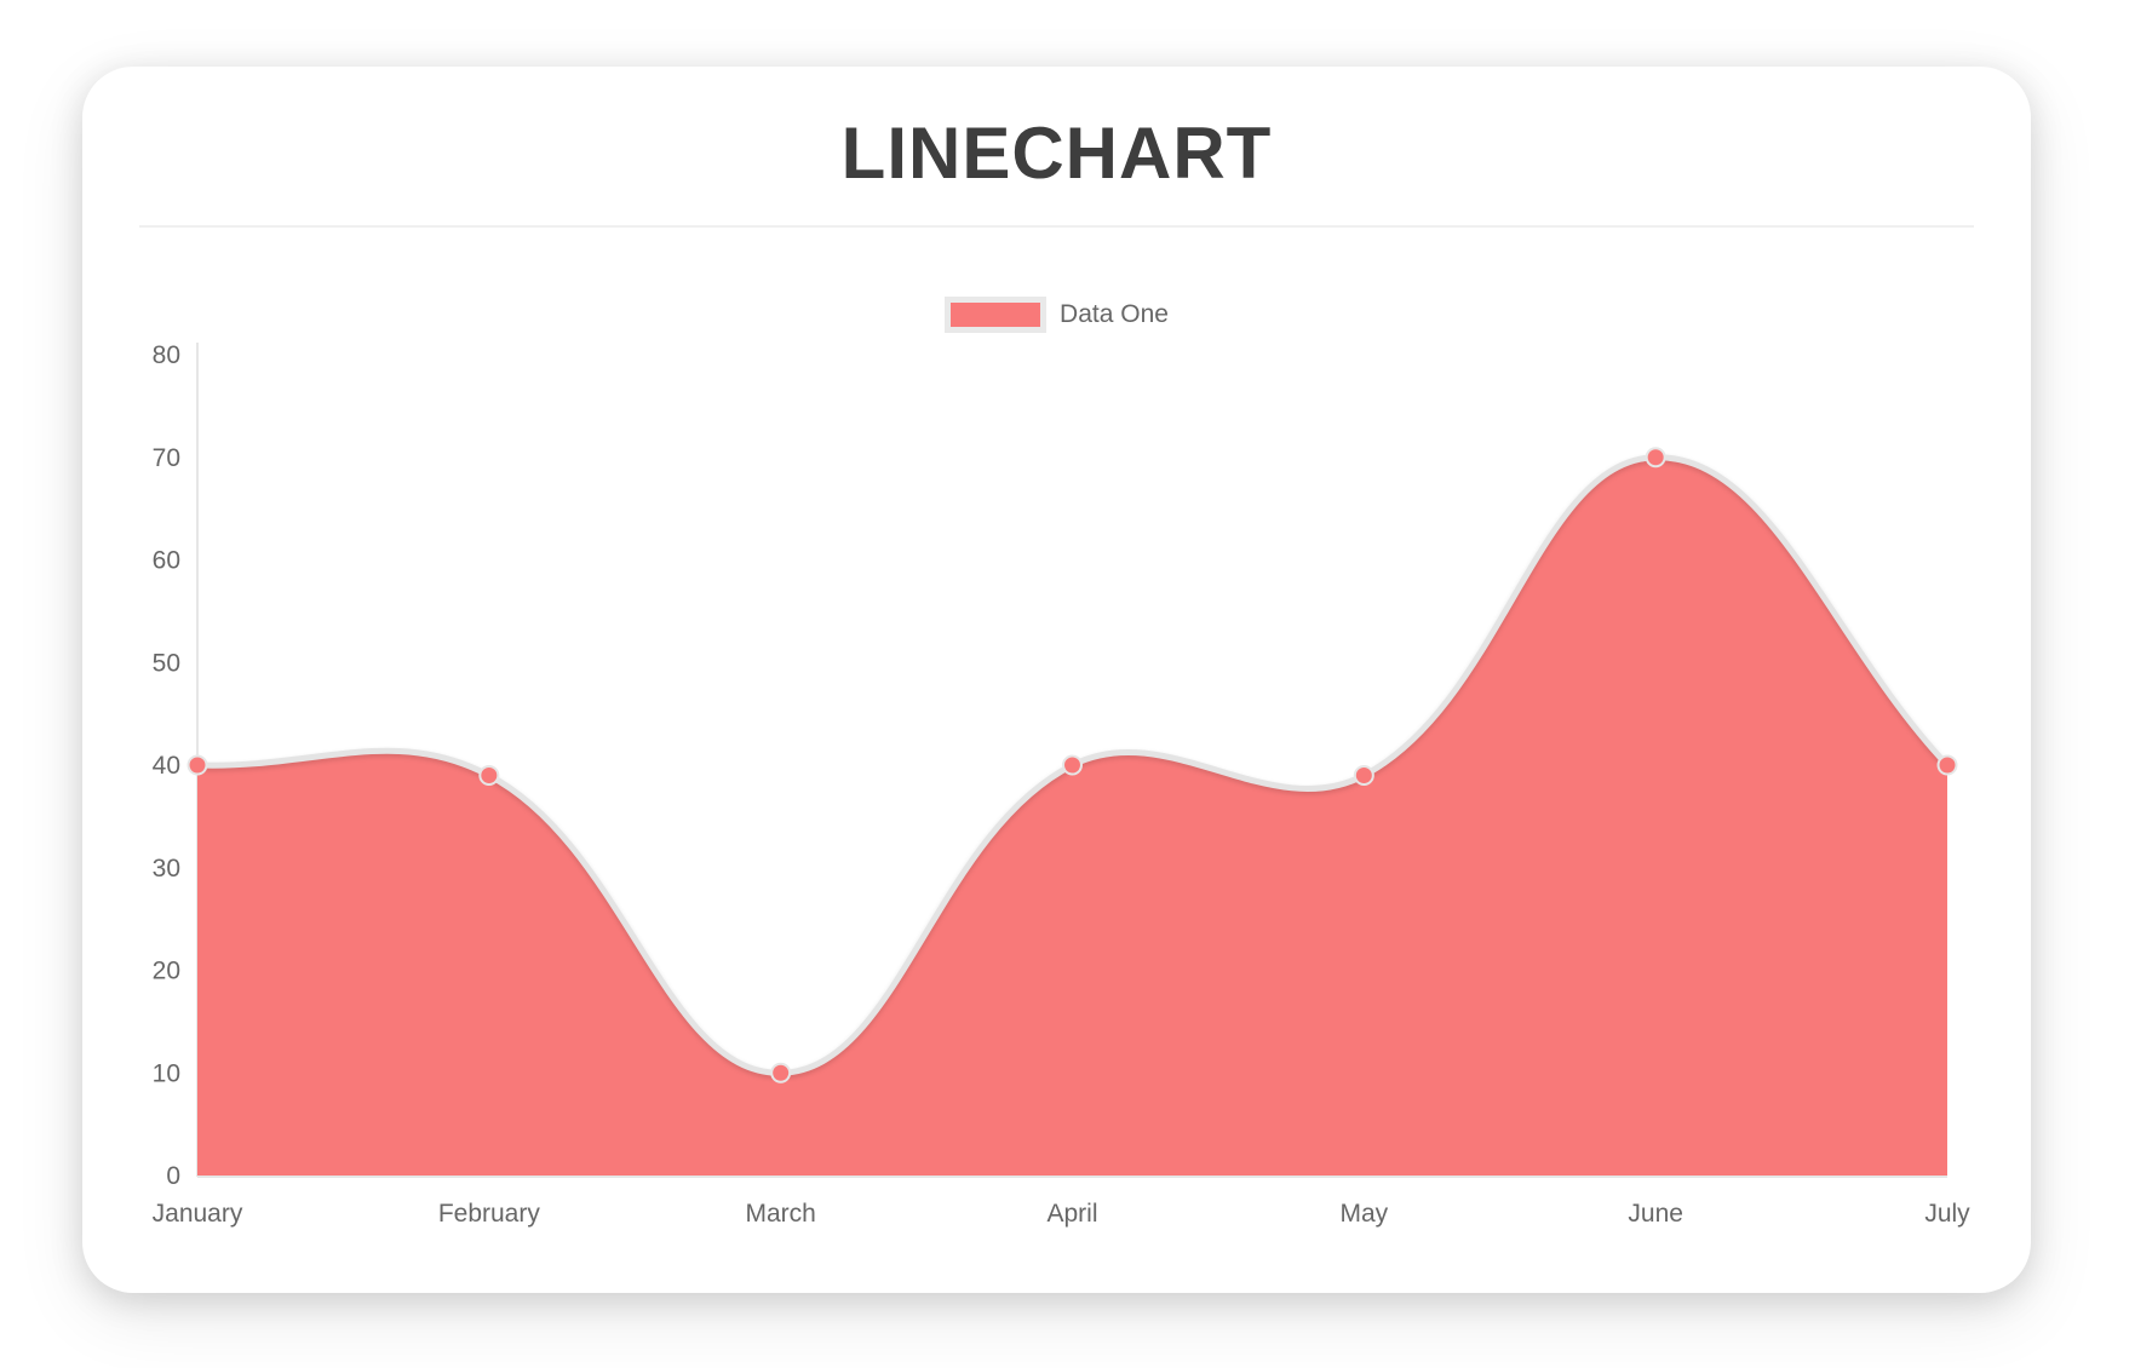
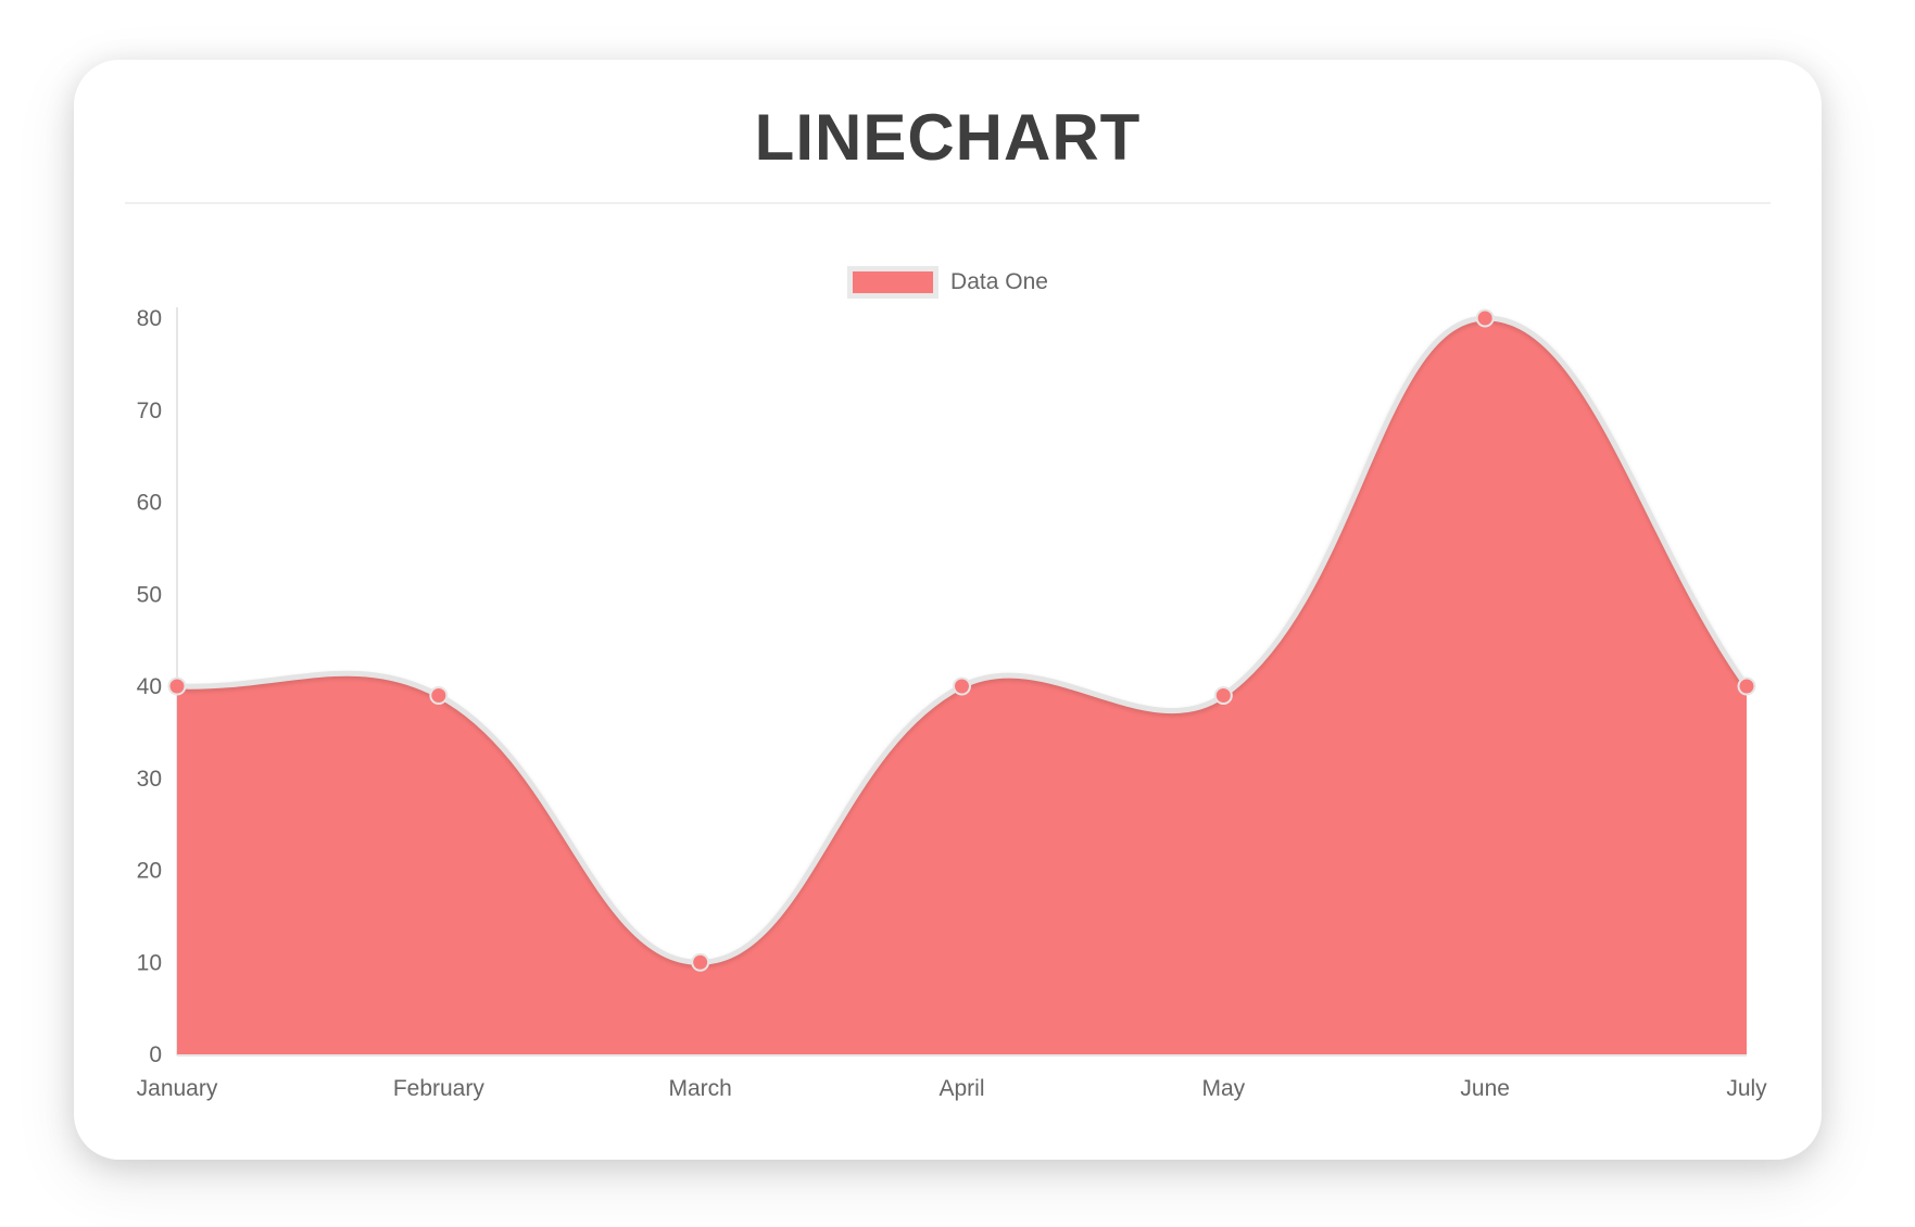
June: 70 -> 80
